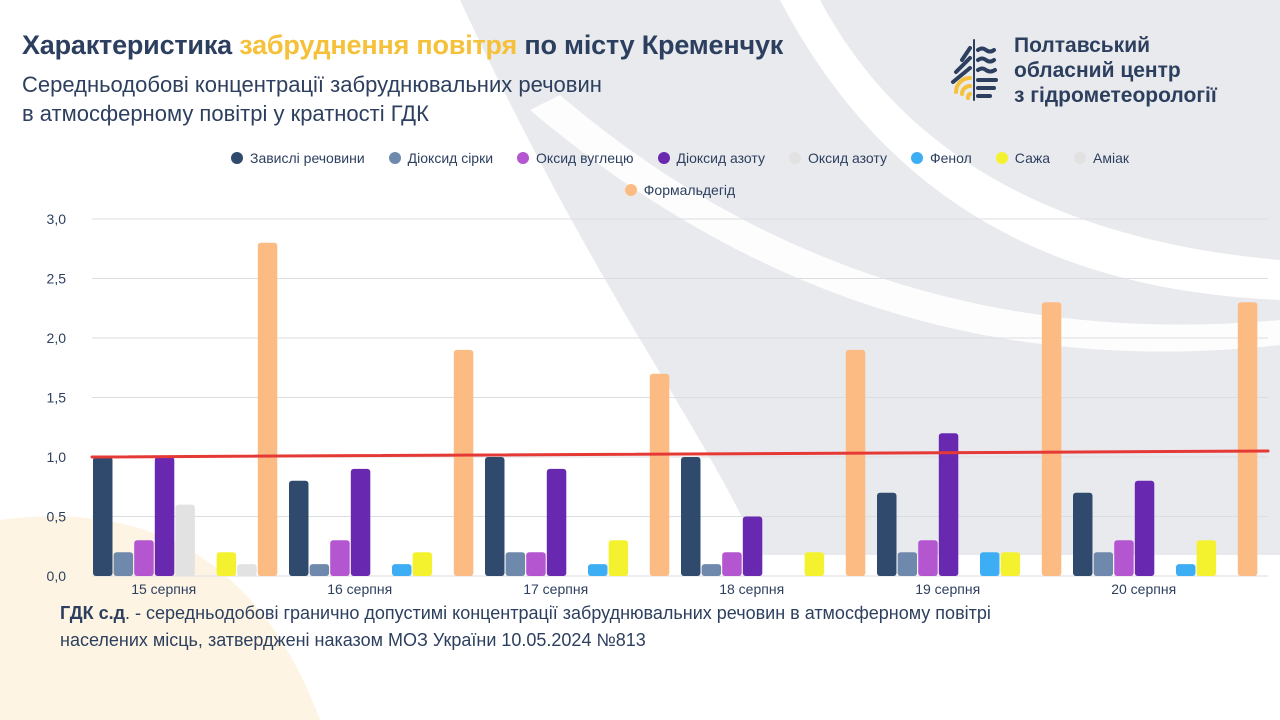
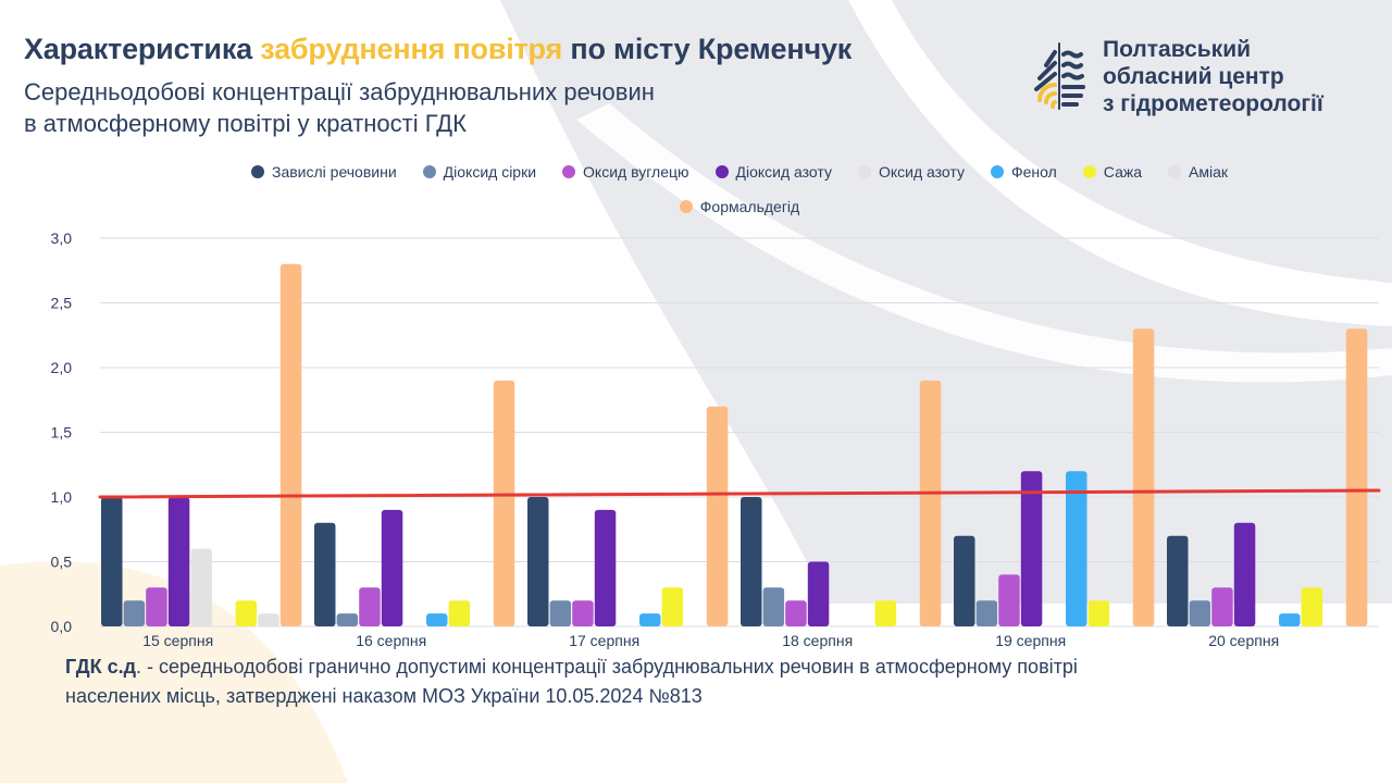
Діоксид сірки/18 серпня: 0,1 -> 0,3
Оксид вуглецю/19 серпня: 0,3 -> 0,4
Фенол/19 серпня: 0,2 -> 1,2
